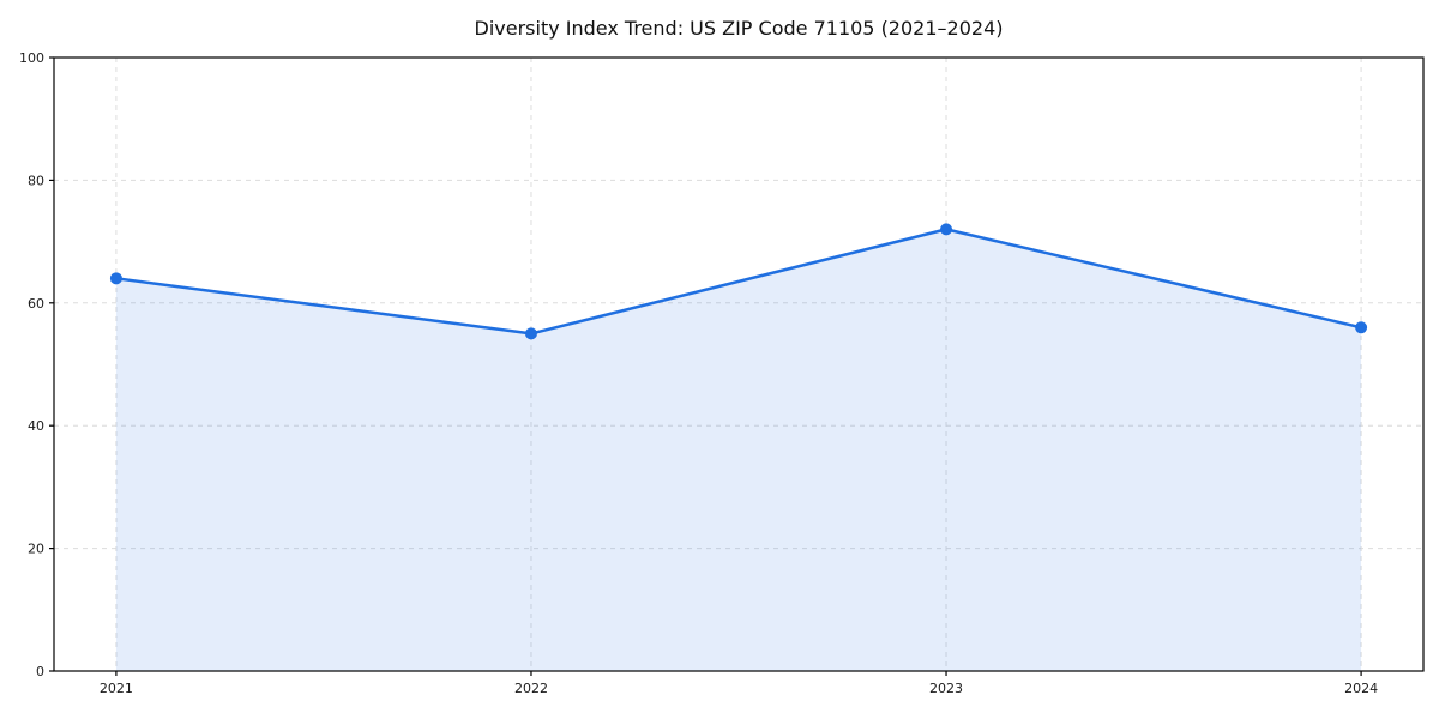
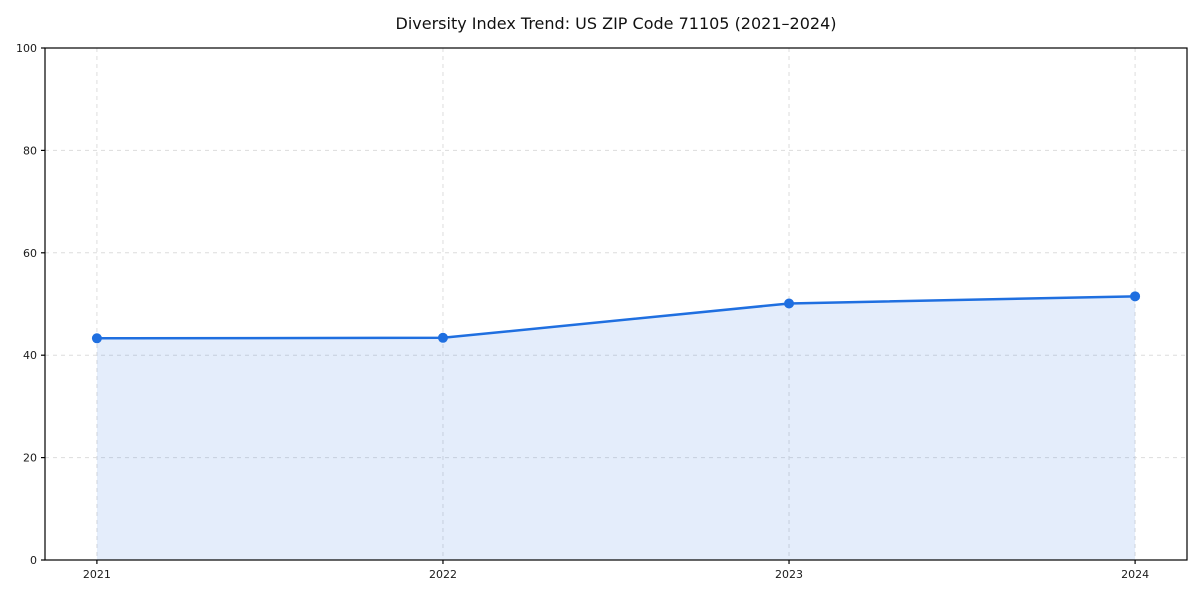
2021: 64 -> 43
2022: 55 -> 43
2023: 72 -> 50
2024: 56 -> 52
